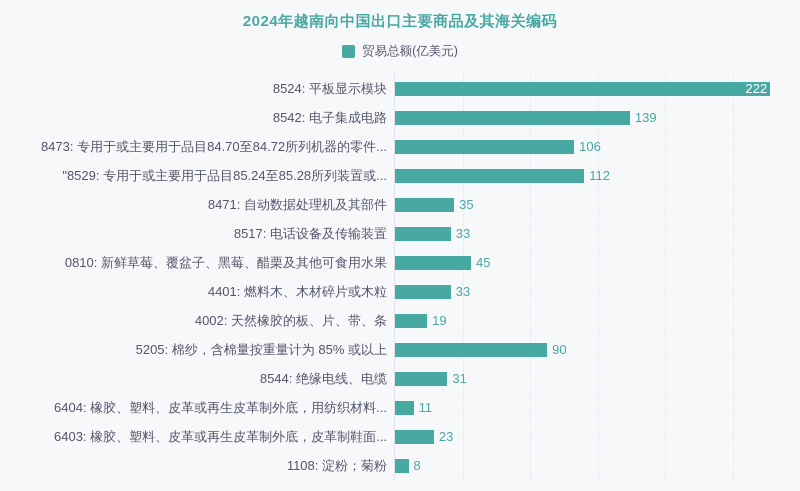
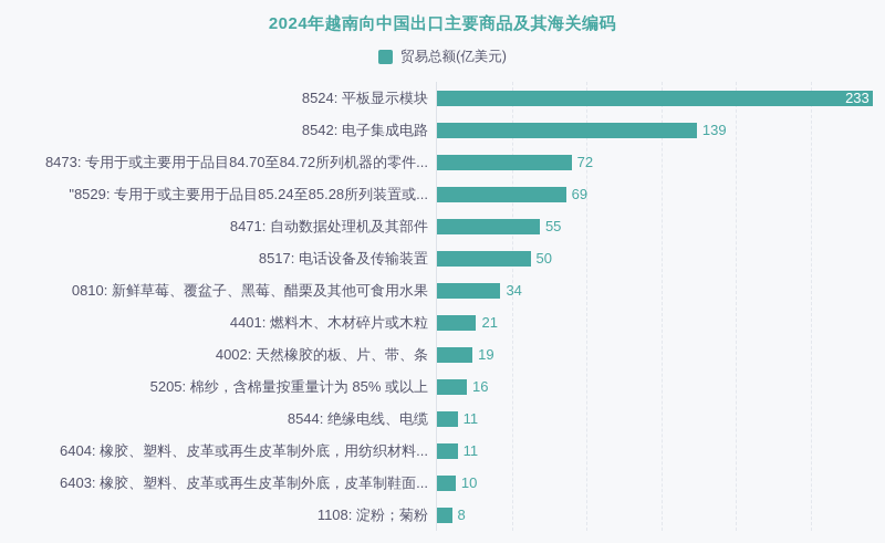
8524: 平板显示模块: 222 -> 233
8473: 专用于或主要用于品目84.70至84.72所列机器的零件...: 106 -> 72
"8529: 专用于或主要用于品目85.24至85.28所列装置或...: 112 -> 69
8471: 自动数据处理机及其部件: 35 -> 55
8517: 电话设备及传输装置: 33 -> 50
0810: 新鲜草莓、覆盆子、黑莓、醋栗及其他可食用水果: 45 -> 34
4401: 燃料木、木材碎片或木粒: 33 -> 21
5205: 棉纱，含棉量按重量计为 85% 或以上: 90 -> 16
8544: 绝缘电线、电缆: 31 -> 11
6403: 橡胶、塑料、皮革或再生皮革制外底，皮革制鞋面...: 23 -> 10
